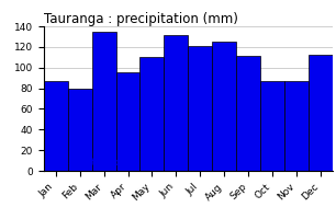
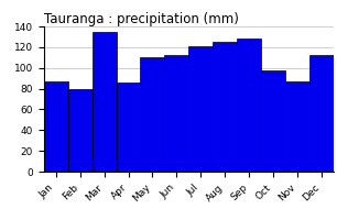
Apr: 95 -> 86
Jun: 131 -> 112
Sep: 111 -> 128
Oct: 87 -> 98
